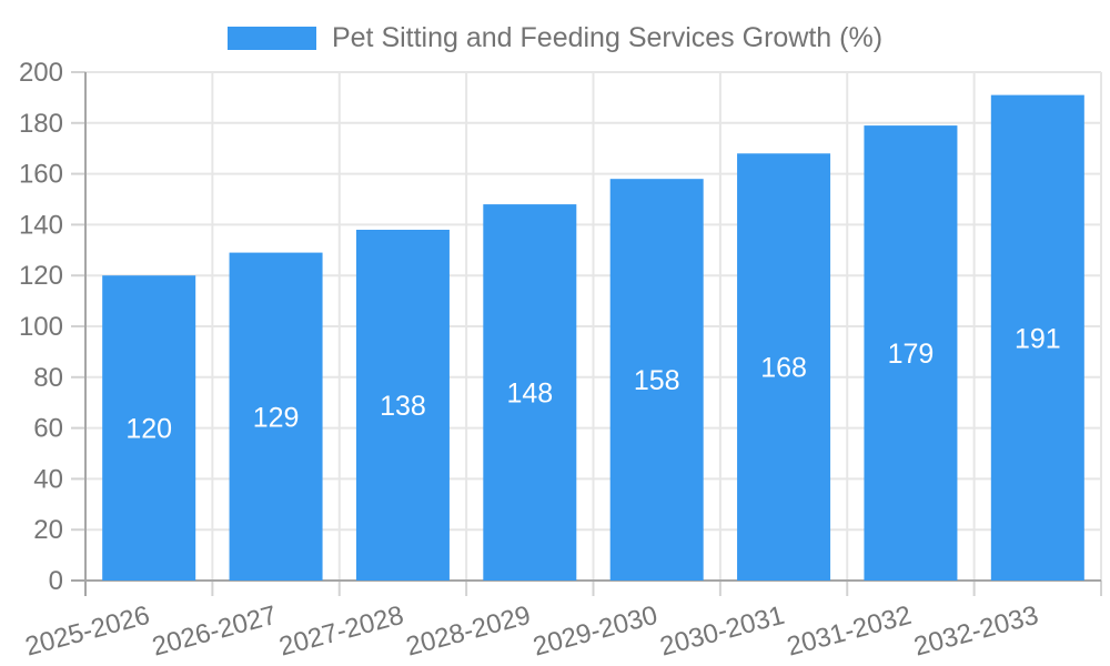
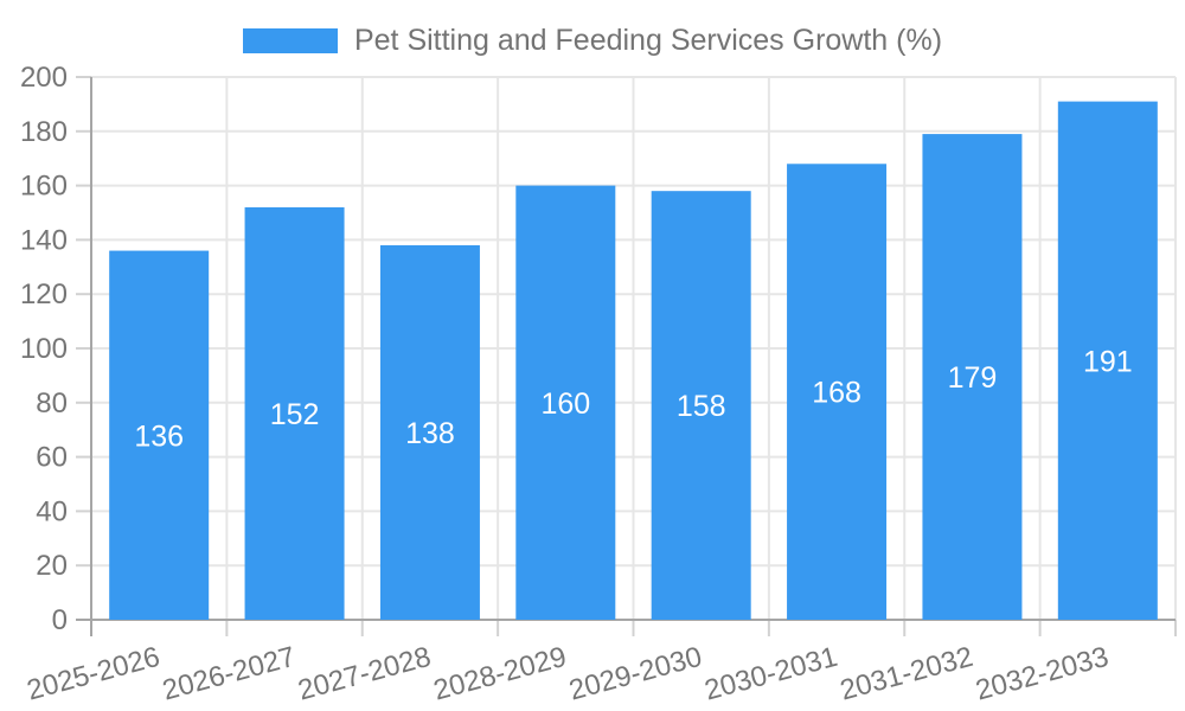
2025-2026: 120 -> 136
2026-2027: 129 -> 152
2028-2029: 148 -> 160
